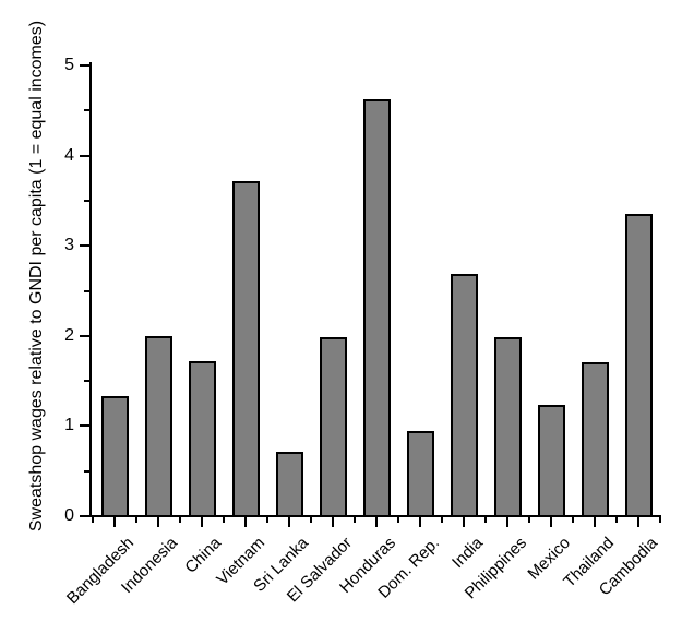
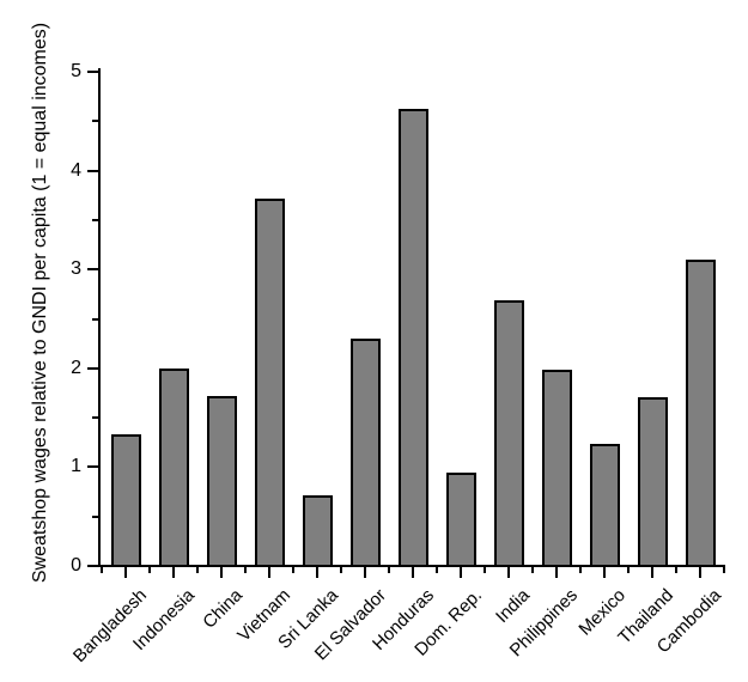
El Salvador: 2.0 -> 2.3
Cambodia: 3.4 -> 3.1
